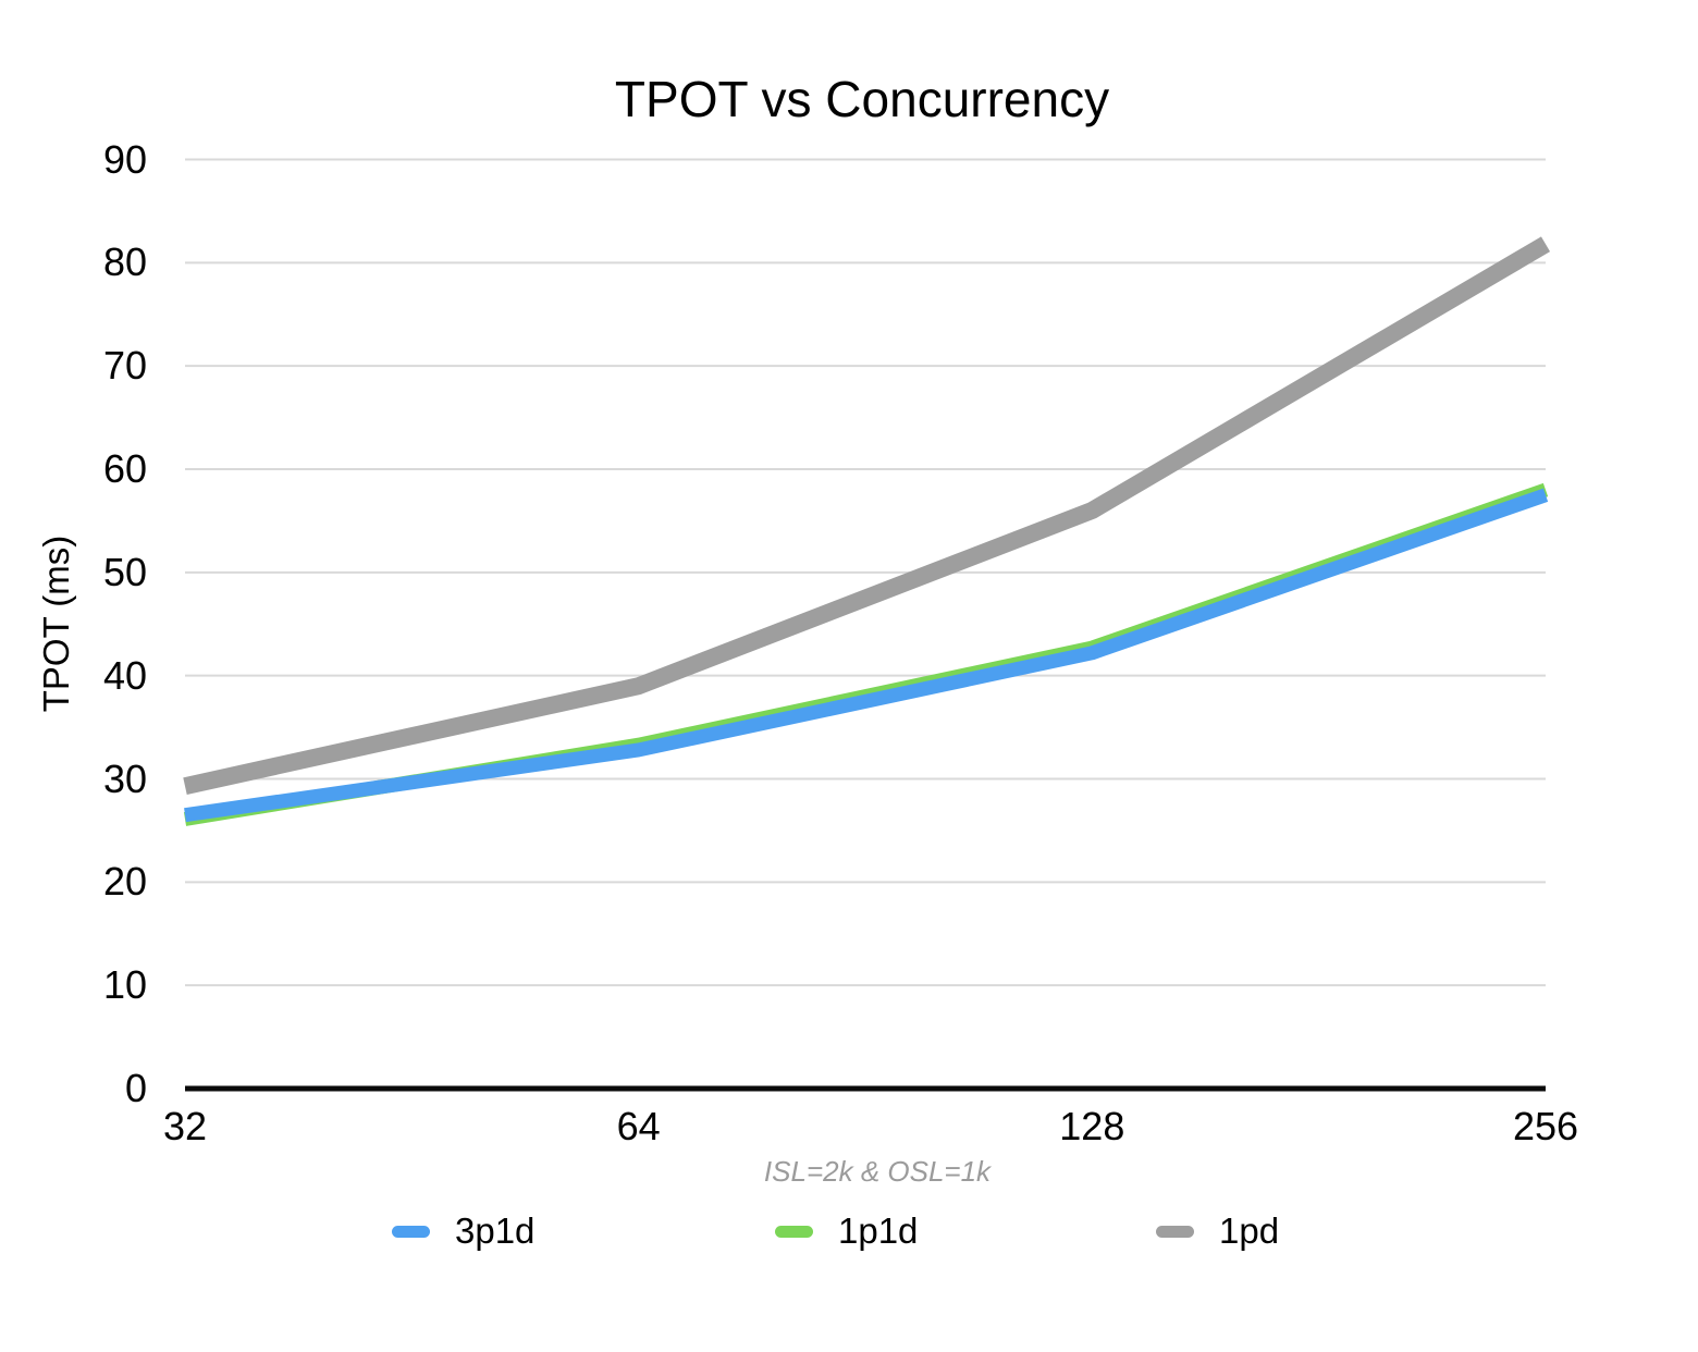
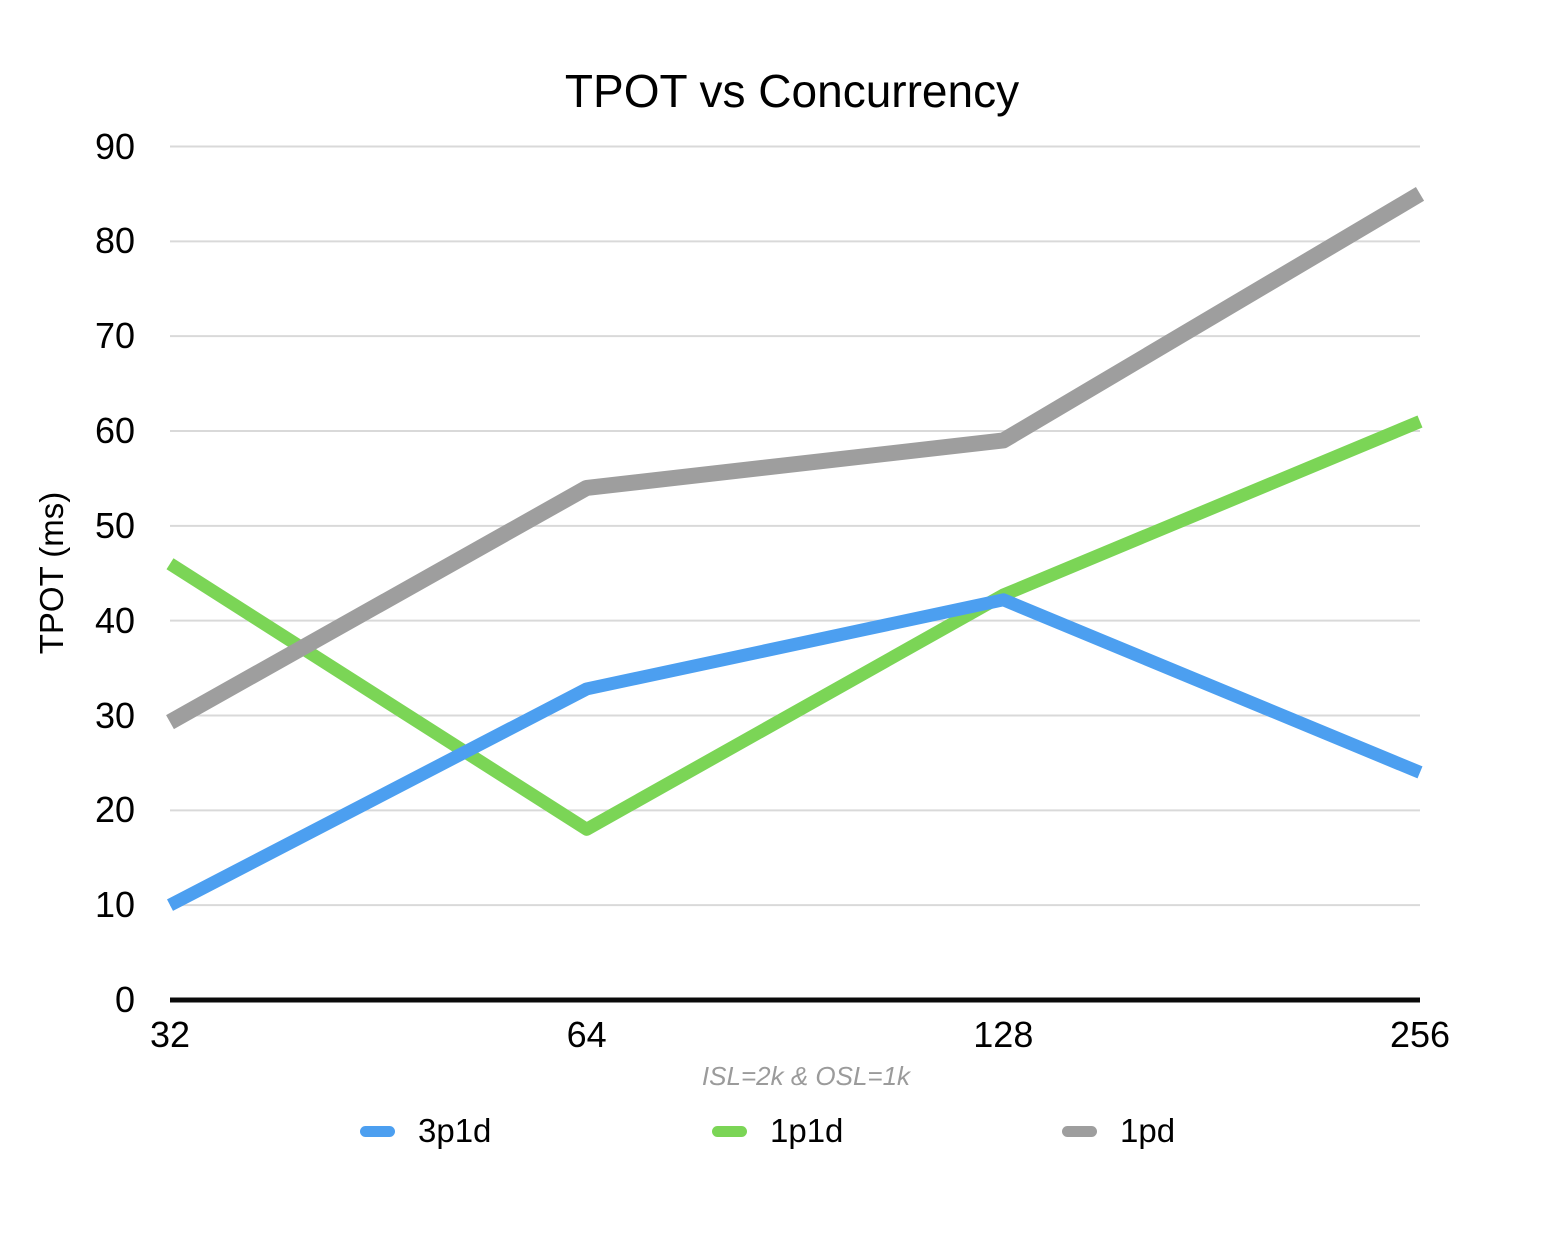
3p1d/32: 26 -> 10
1p1d/32: 26 -> 46
1p1d/64: 33 -> 18
1pd/64: 39 -> 54
1pd/128: 56 -> 59
3p1d/256: 58 -> 24
1p1d/256: 58 -> 61
1pd/256: 82 -> 85
